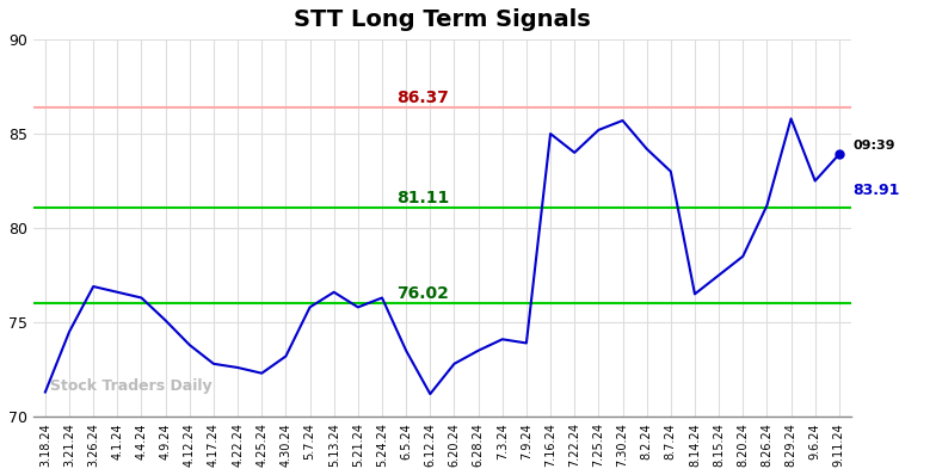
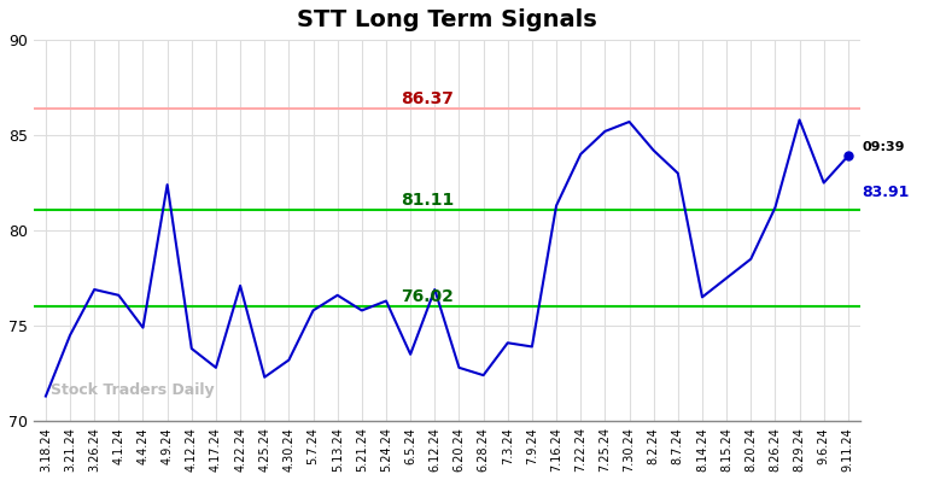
4.4.24: 76.3 -> 74.9
4.9.24: 75.1 -> 82.4
4.22.24: 72.6 -> 77.1
6.12.24: 71.2 -> 76.9
6.28.24: 73.5 -> 72.4
7.16.24: 85.0 -> 81.3
